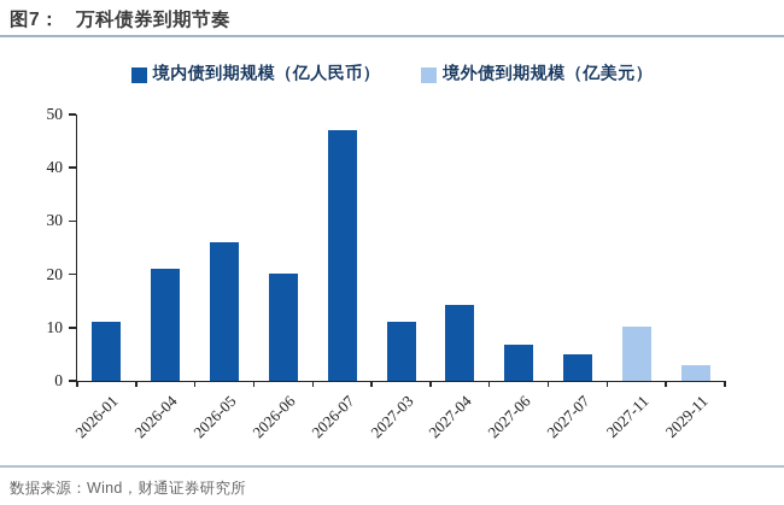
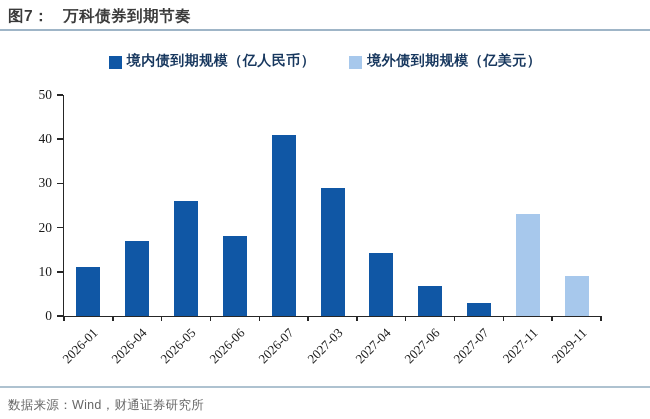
境内债到期规模（亿人民币）/2026-04: 21 -> 17
境内债到期规模（亿人民币）/2026-06: 20 -> 18
境内债到期规模（亿人民币）/2026-07: 47 -> 41
境内债到期规模（亿人民币）/2027-03: 11 -> 29
境内债到期规模（亿人民币）/2027-07: 5 -> 3
境外债到期规模（亿美元）/2027-11: 10 -> 23
境外债到期规模（亿美元）/2029-11: 3 -> 9
